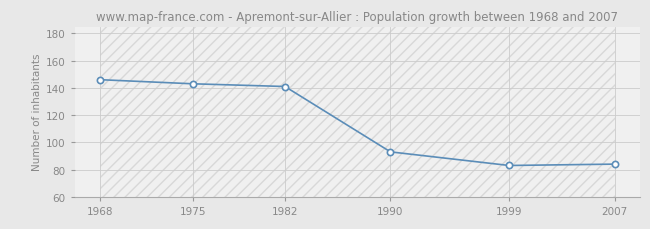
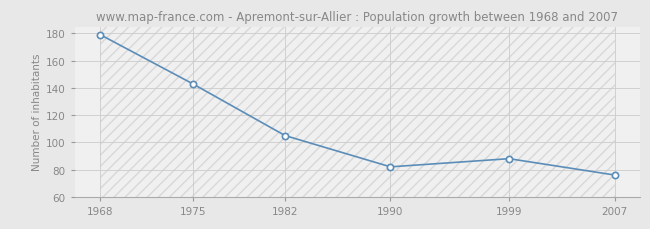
1968: 146 -> 179
1982: 141 -> 105
1990: 93 -> 82
1999: 83 -> 88
2007: 84 -> 76
